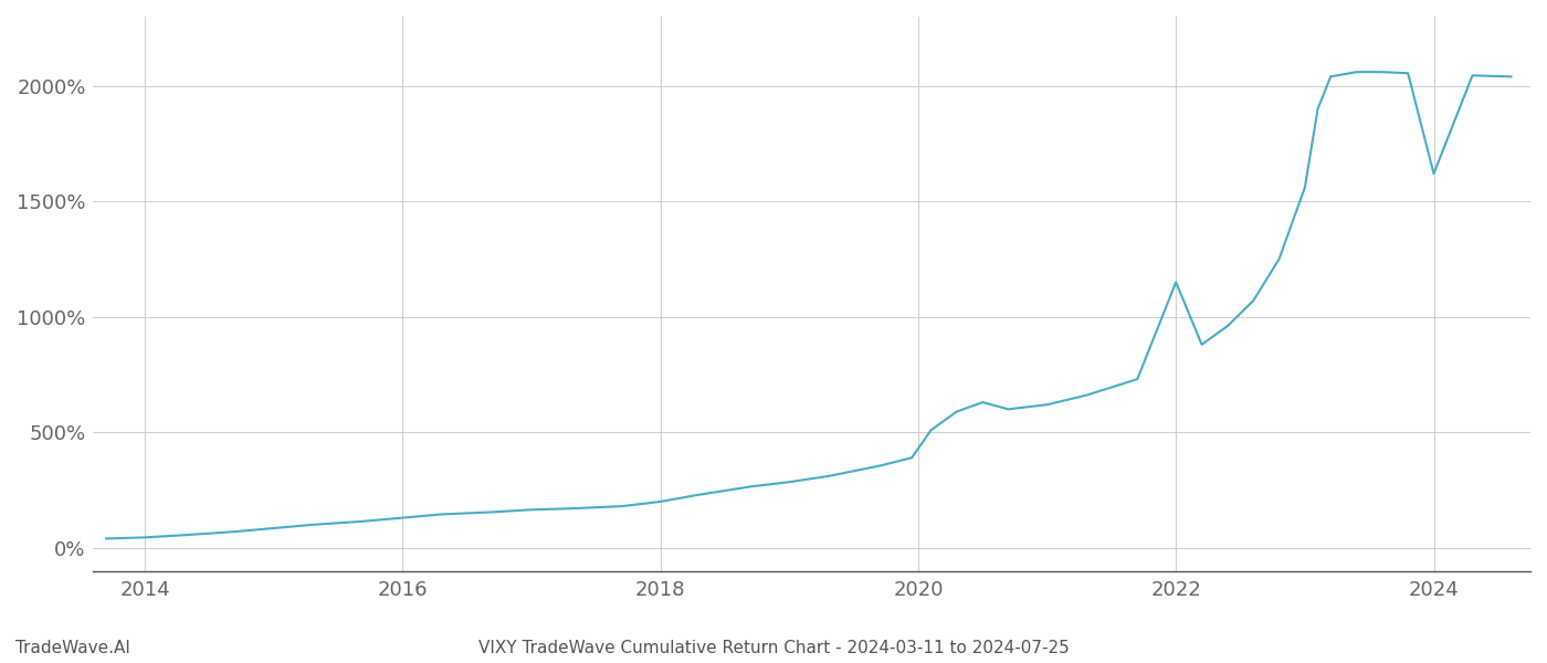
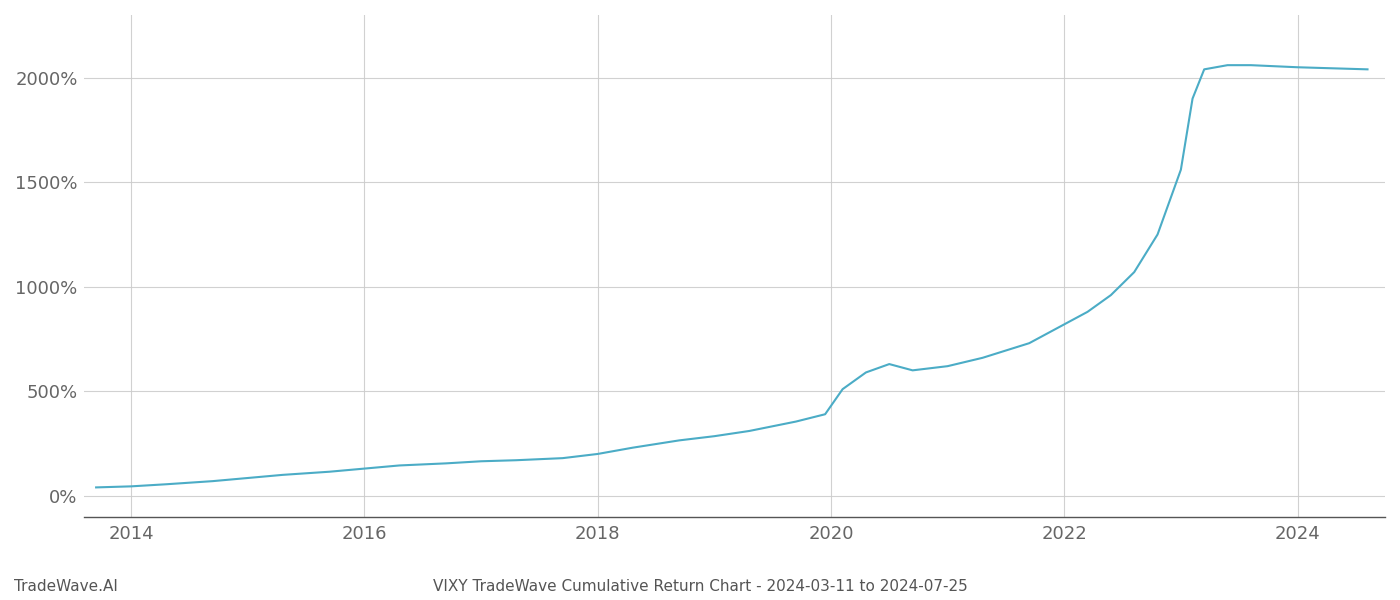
2022: 1150% -> 820%
2024: 1620% -> 2050%
